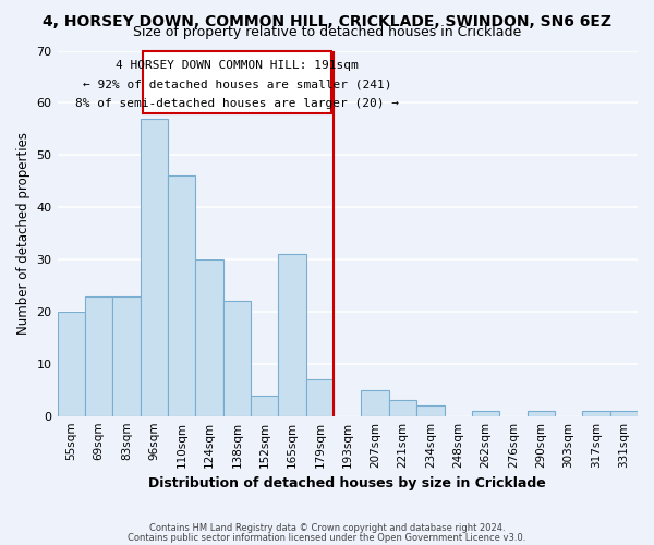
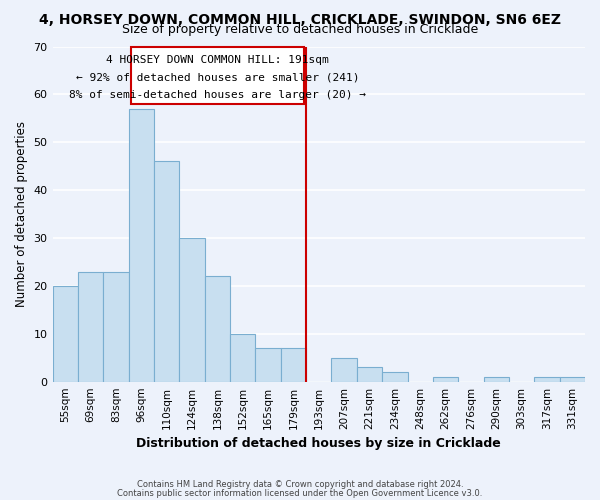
152sqm: 4 -> 10
165sqm: 31 -> 7
